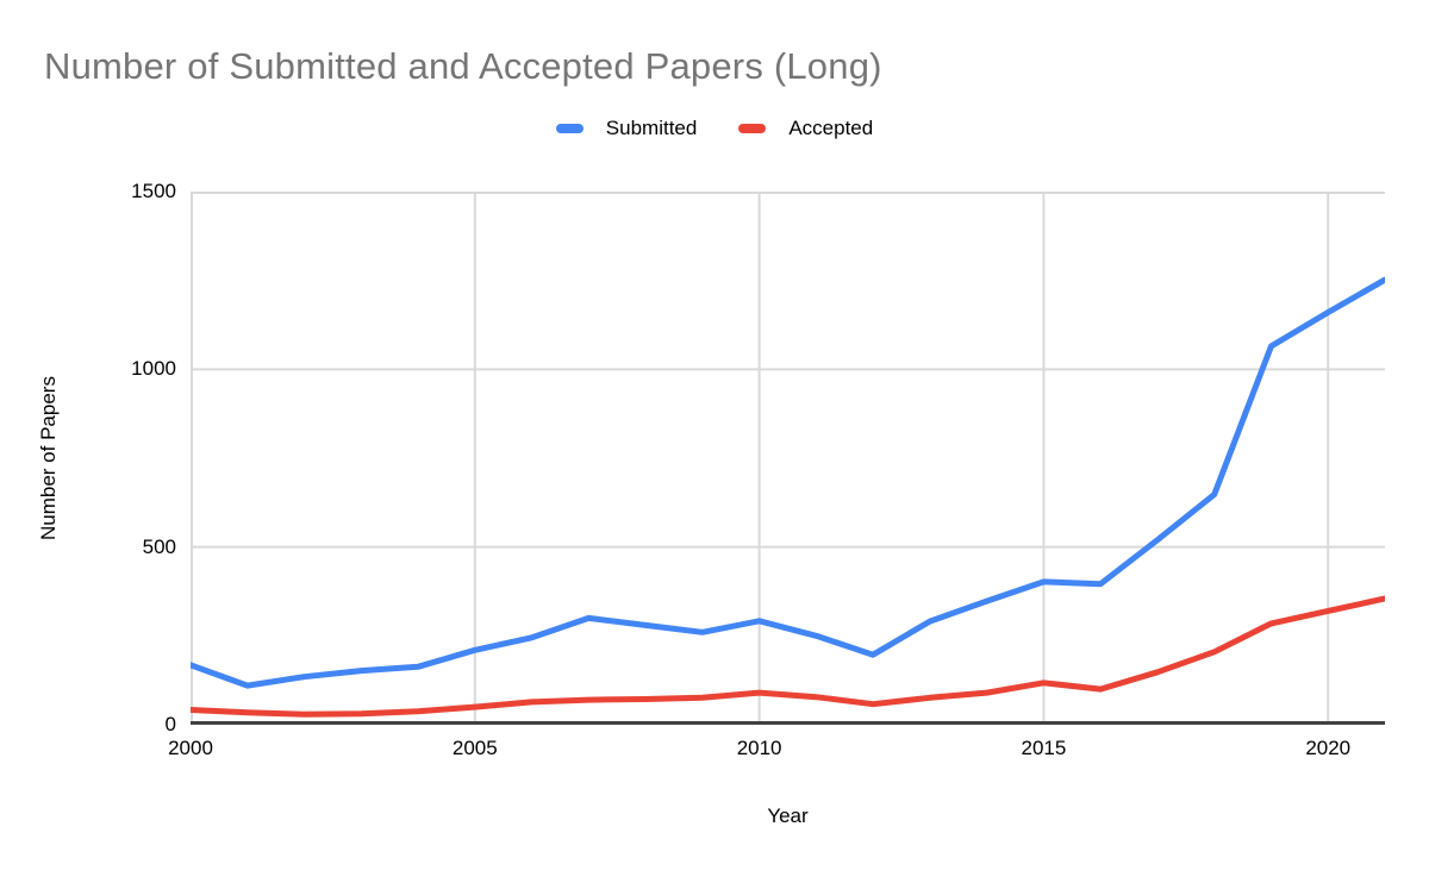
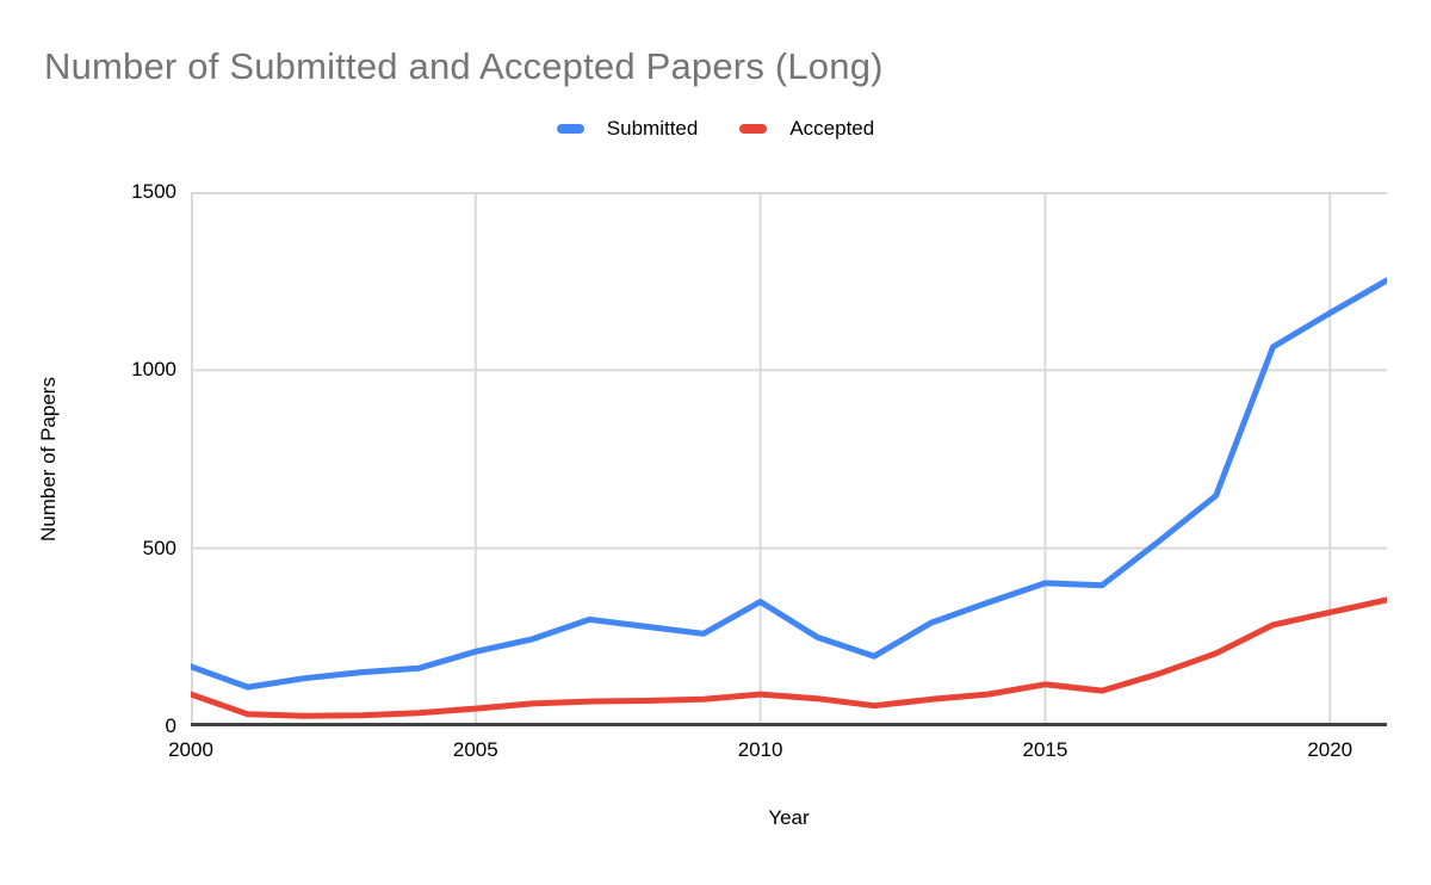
Accepted/2000: 40 -> 90
Submitted/2010: 290 -> 350
